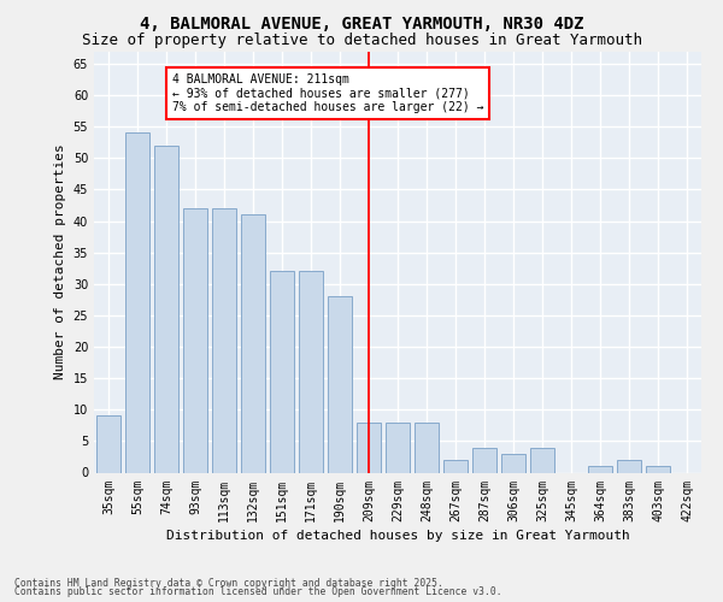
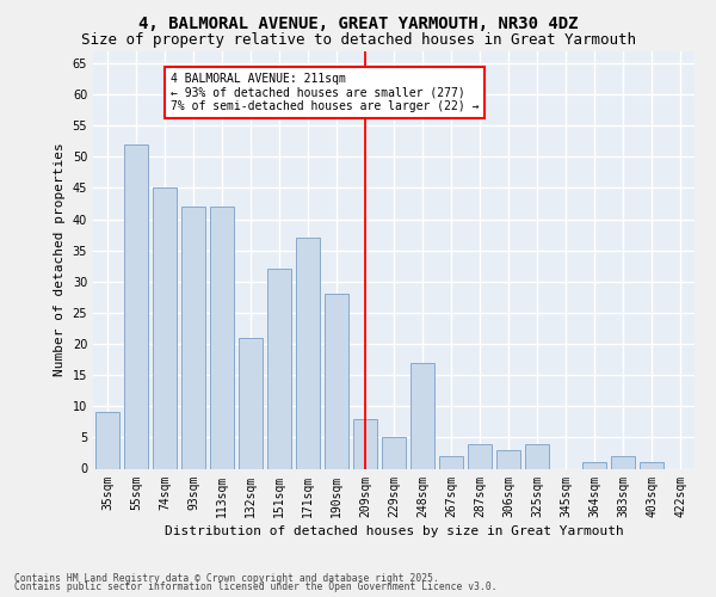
55sqm: 54 -> 52
74sqm: 52 -> 45
132sqm: 41 -> 21
171sqm: 32 -> 37
229sqm: 8 -> 5
248sqm: 8 -> 17
